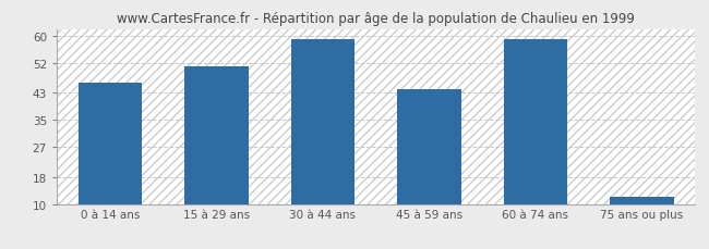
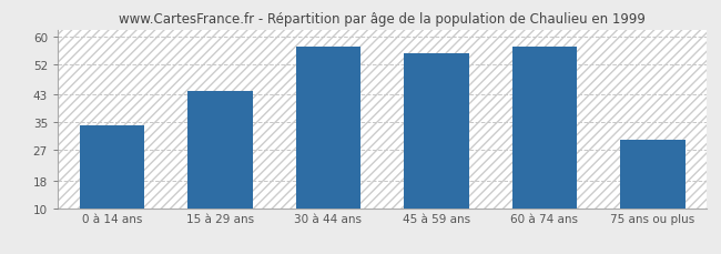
0 à 14 ans: 46 -> 34
15 à 29 ans: 51 -> 44
30 à 44 ans: 59 -> 57
45 à 59 ans: 44 -> 55
60 à 74 ans: 59 -> 57
75 ans ou plus: 12 -> 30
